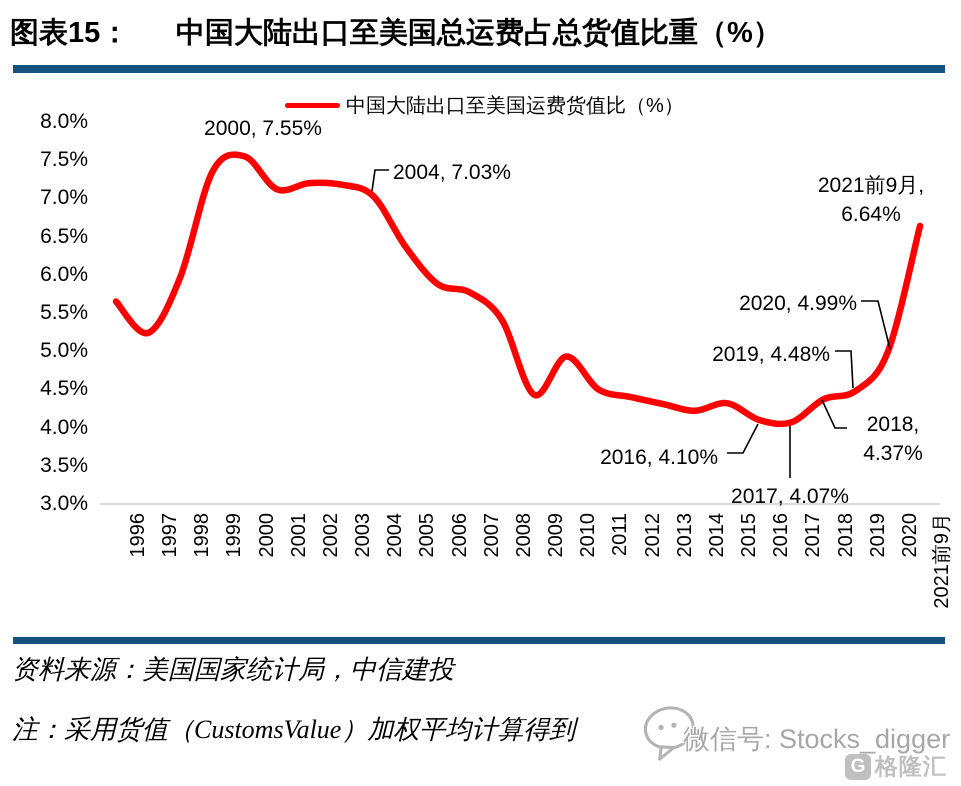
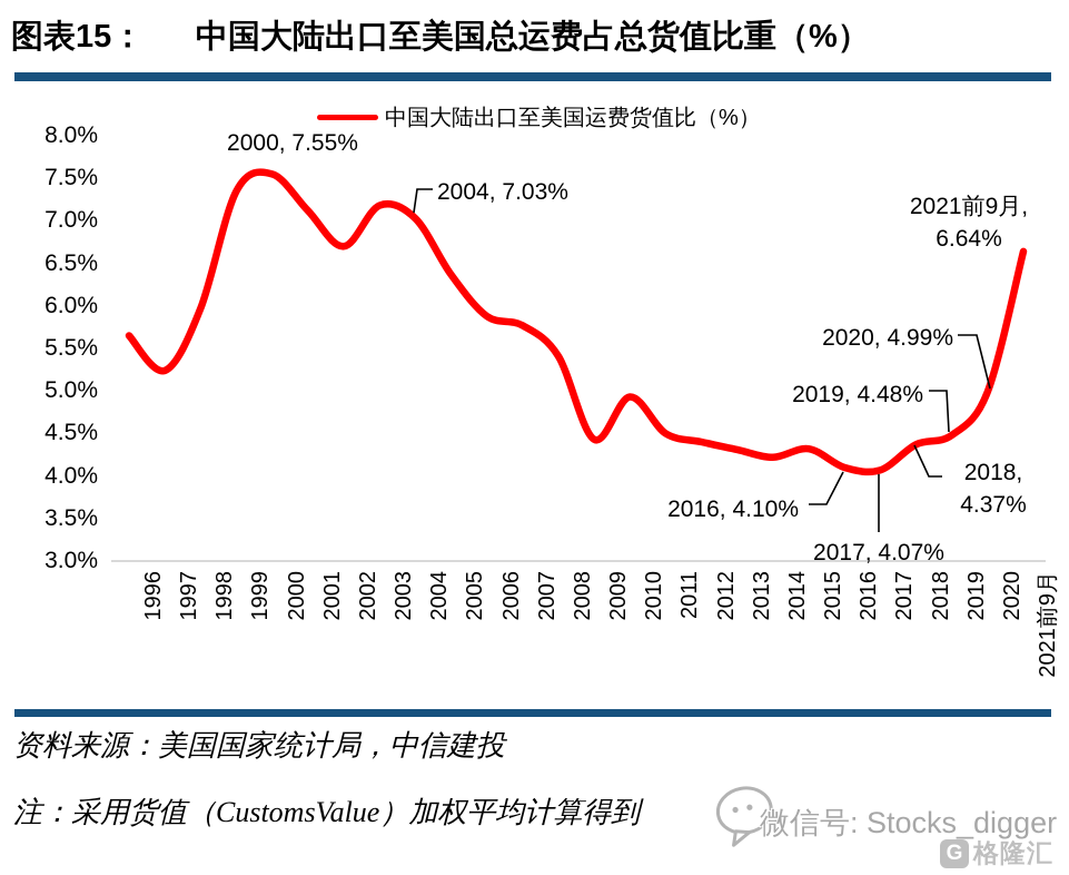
2002: 7.2% -> 6.7%
